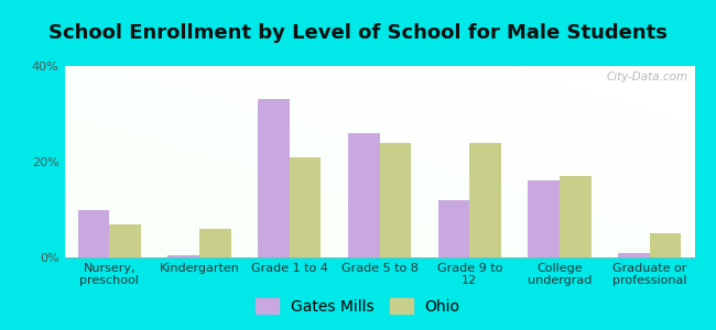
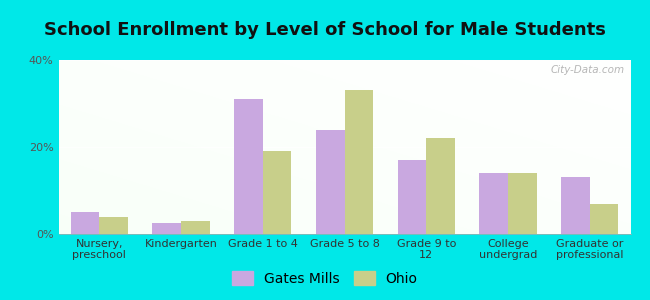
Gates Mills/Nursery, preschool: 10.0% -> 5.0%
Ohio/Nursery, preschool: 7% -> 4%
Gates Mills/Kindergarten: 0.5% -> 2.5%
Ohio/Kindergarten: 6% -> 3%
Gates Mills/Grade 1 to 4: 33.0% -> 31.0%
Ohio/Grade 1 to 4: 21% -> 19%
Gates Mills/Grade 5 to 8: 26.0% -> 24.0%
Ohio/Grade 5 to 8: 24% -> 33%
Gates Mills/Grade 9 to 12: 12.0% -> 17.0%
Ohio/Grade 9 to 12: 24% -> 22%
Gates Mills/College undergrad: 16.0% -> 14.0%
Ohio/College undergrad: 17% -> 14%
Gates Mills/Graduate or professional: 1.0% -> 13.0%
Ohio/Graduate or professional: 5% -> 7%
